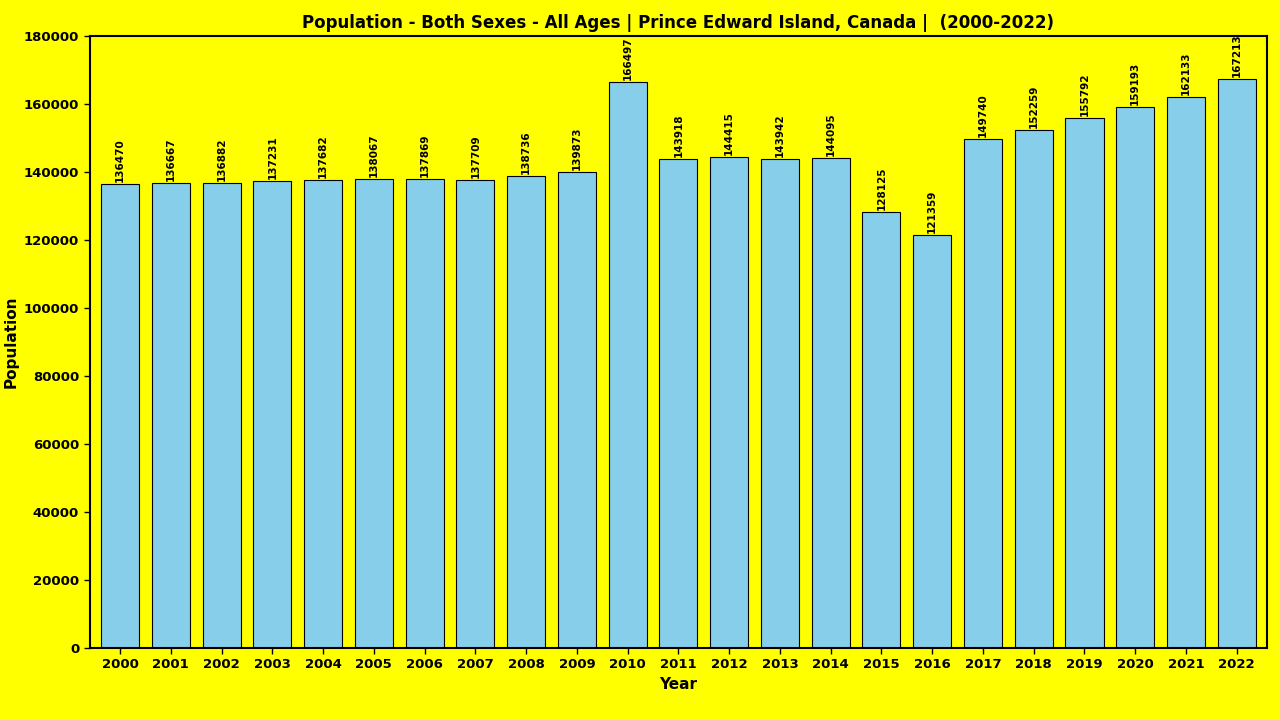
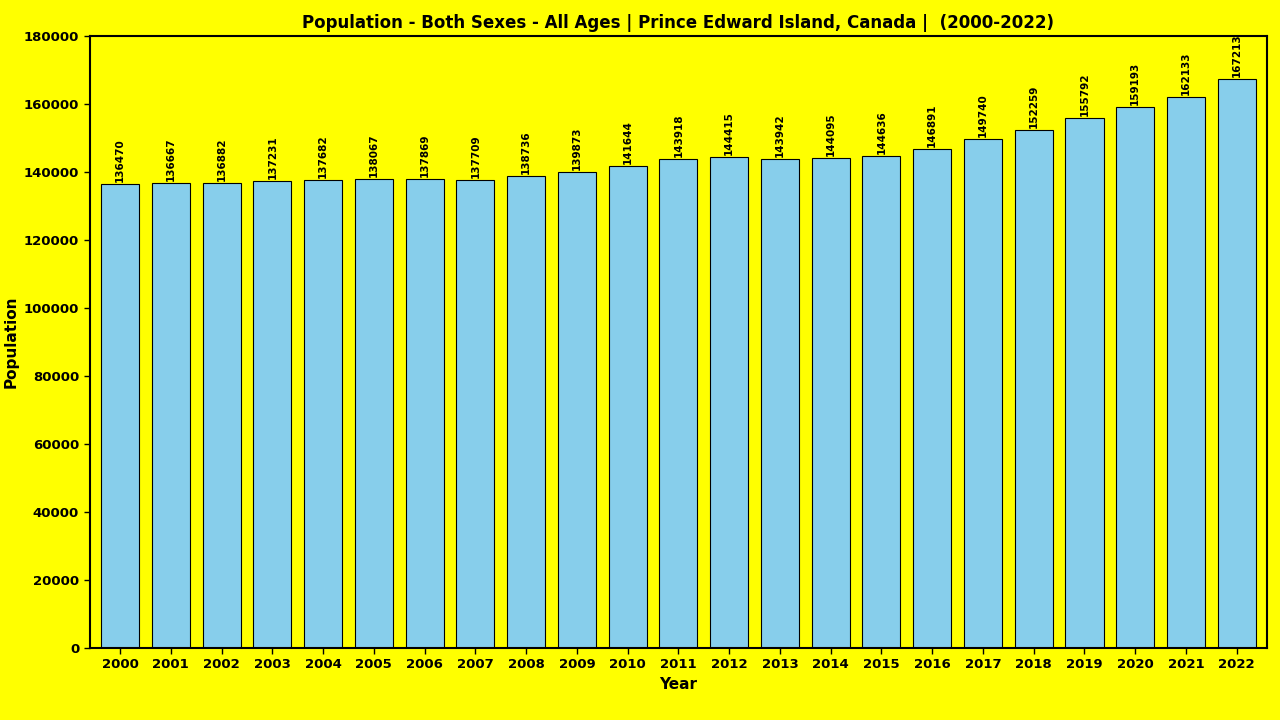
2010: 166497 -> 141644
2015: 128125 -> 144636
2016: 121359 -> 146891
